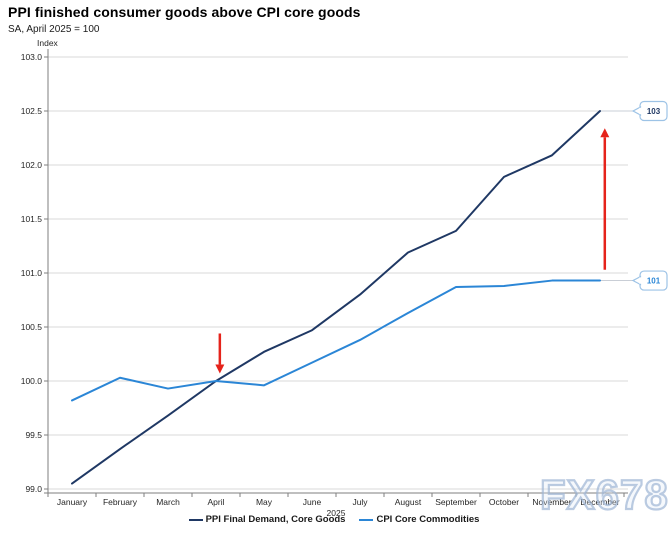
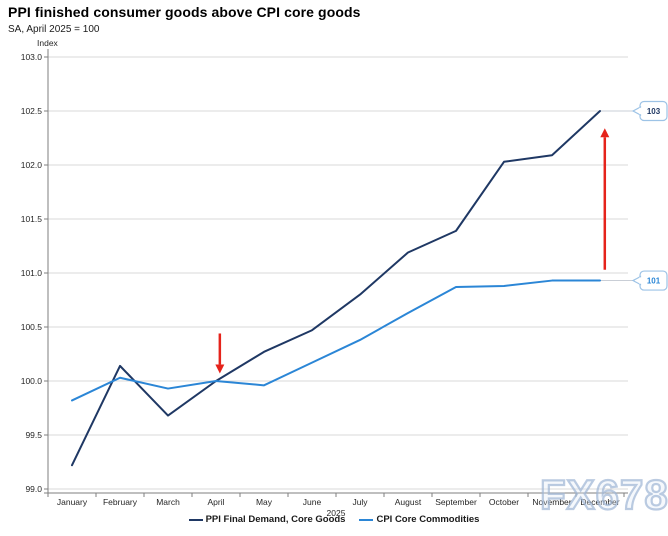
PPI Final Demand, Core Goods/January: 99.05 -> 99.22
PPI Final Demand, Core Goods/February: 99.37 -> 100.14
PPI Final Demand, Core Goods/October: 101.89 -> 102.03
